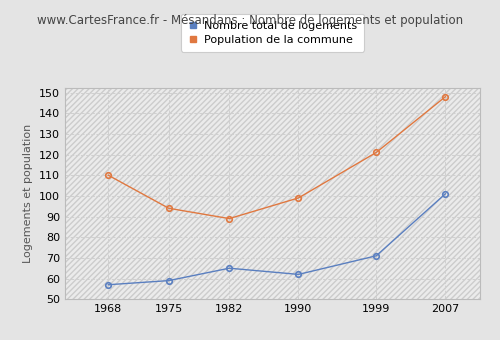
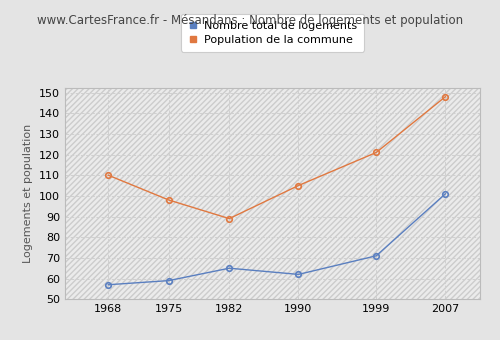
Population de la commune/1975: 94 -> 98
Population de la commune/1990: 99 -> 105
